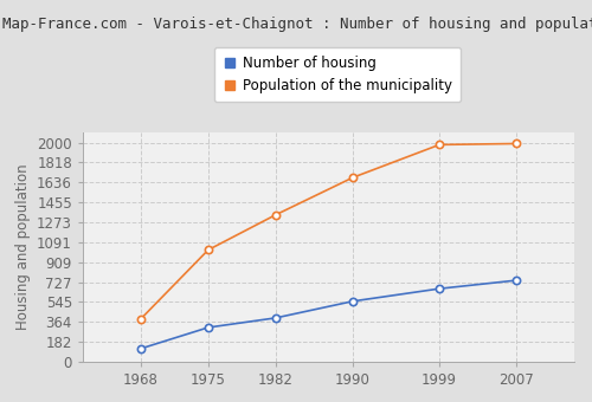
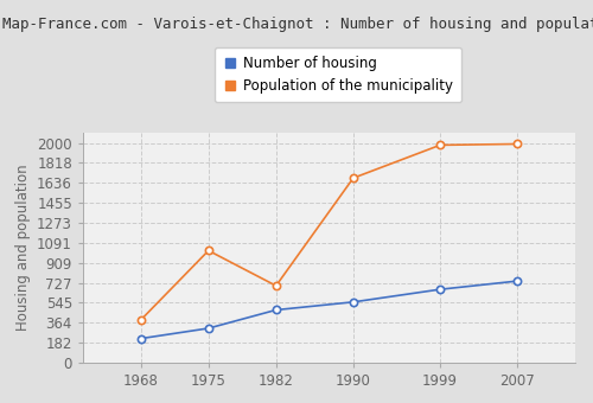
Number of housing/1968: 120 -> 220
Number of housing/1982: 400 -> 480
Population of the municipality/1982: 1340 -> 700
